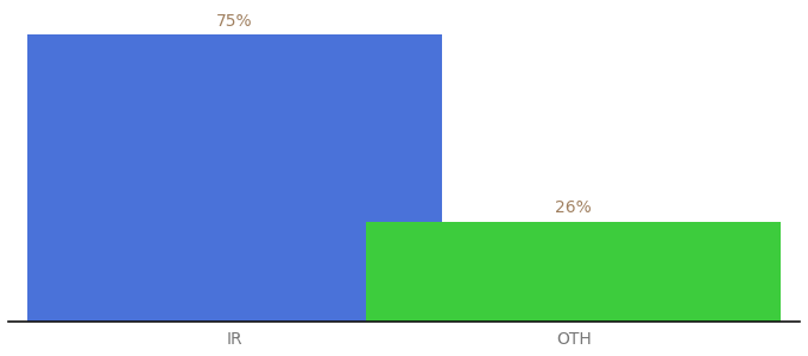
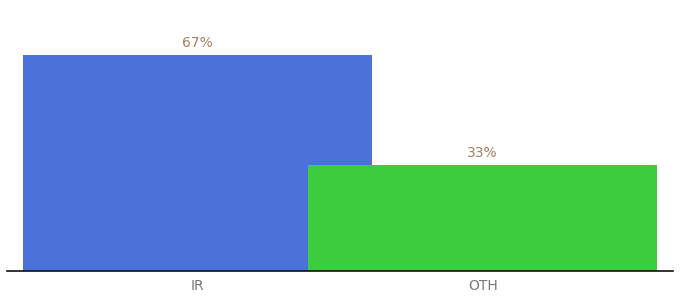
IR: 75% -> 67%
OTH: 26% -> 33%
